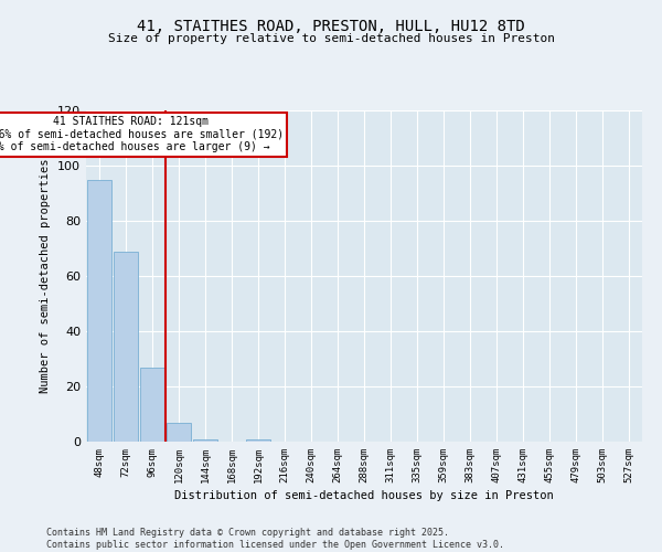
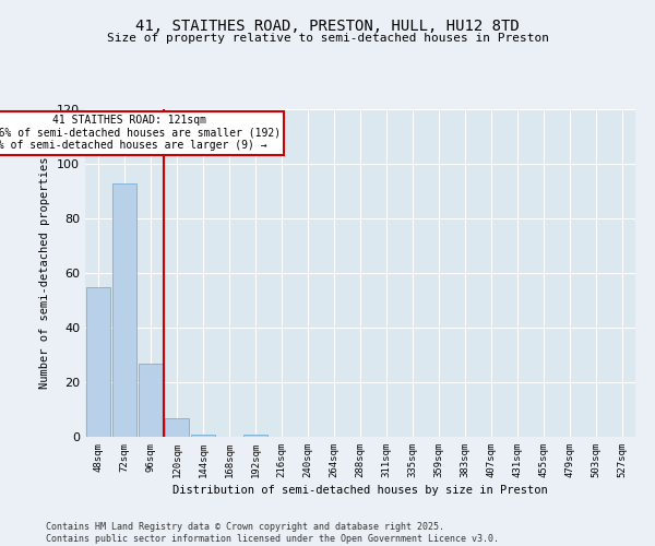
48sqm: 95 -> 55
72sqm: 69 -> 93
